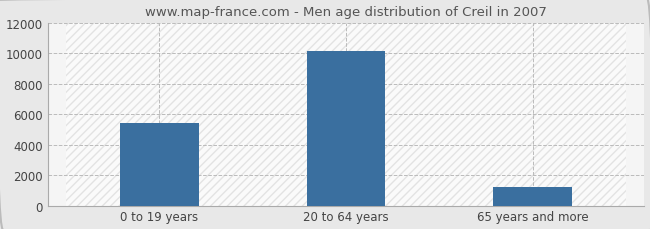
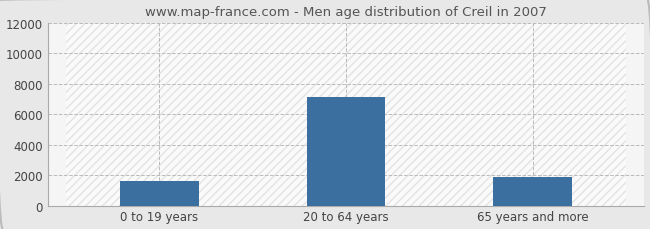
0 to 19 years: 5400 -> 1600
20 to 64 years: 10200 -> 7100
65 years and more: 1200 -> 1900
